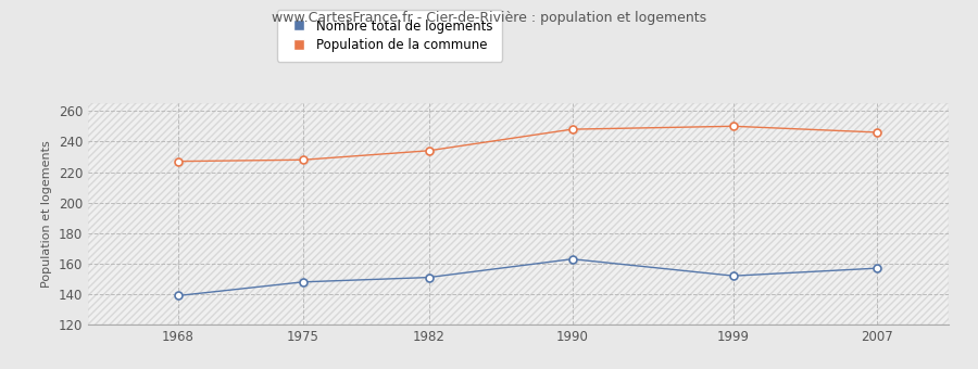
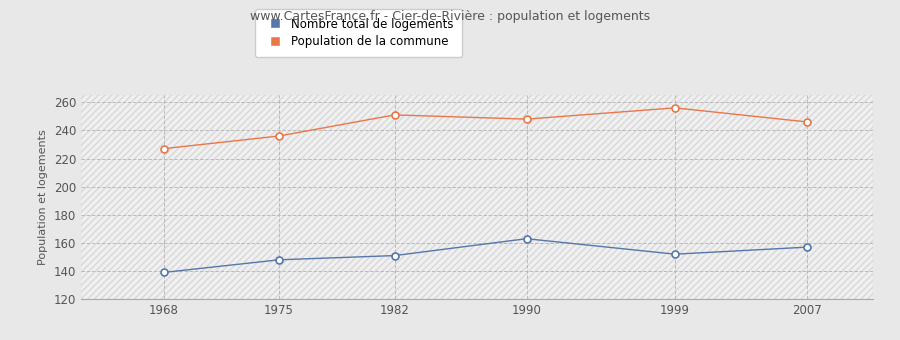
Population de la commune/1975: 228 -> 236
Population de la commune/1982: 234 -> 251
Population de la commune/1999: 250 -> 256
